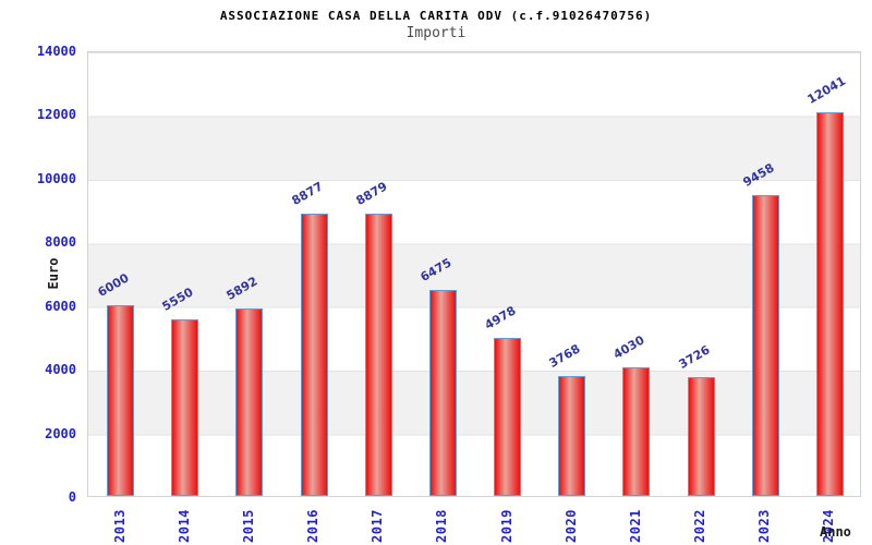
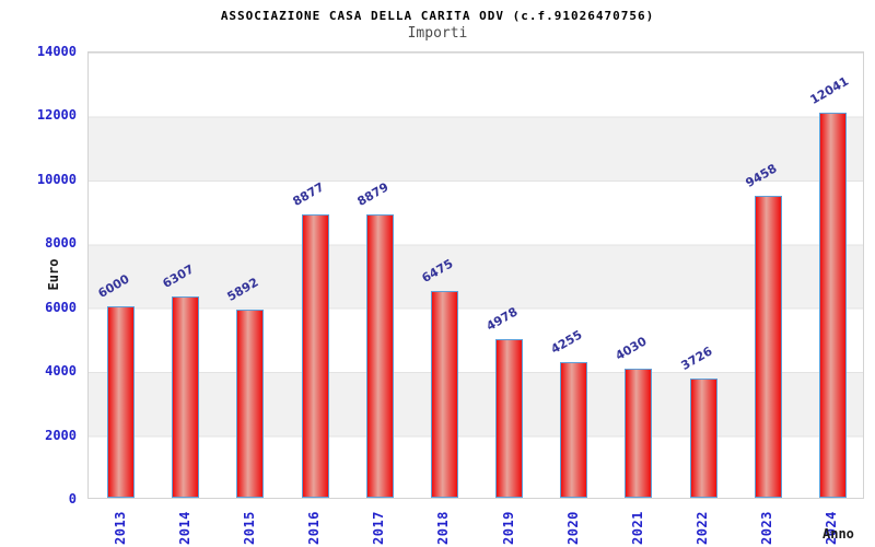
2014: 5550 -> 6307
2020: 3768 -> 4255
